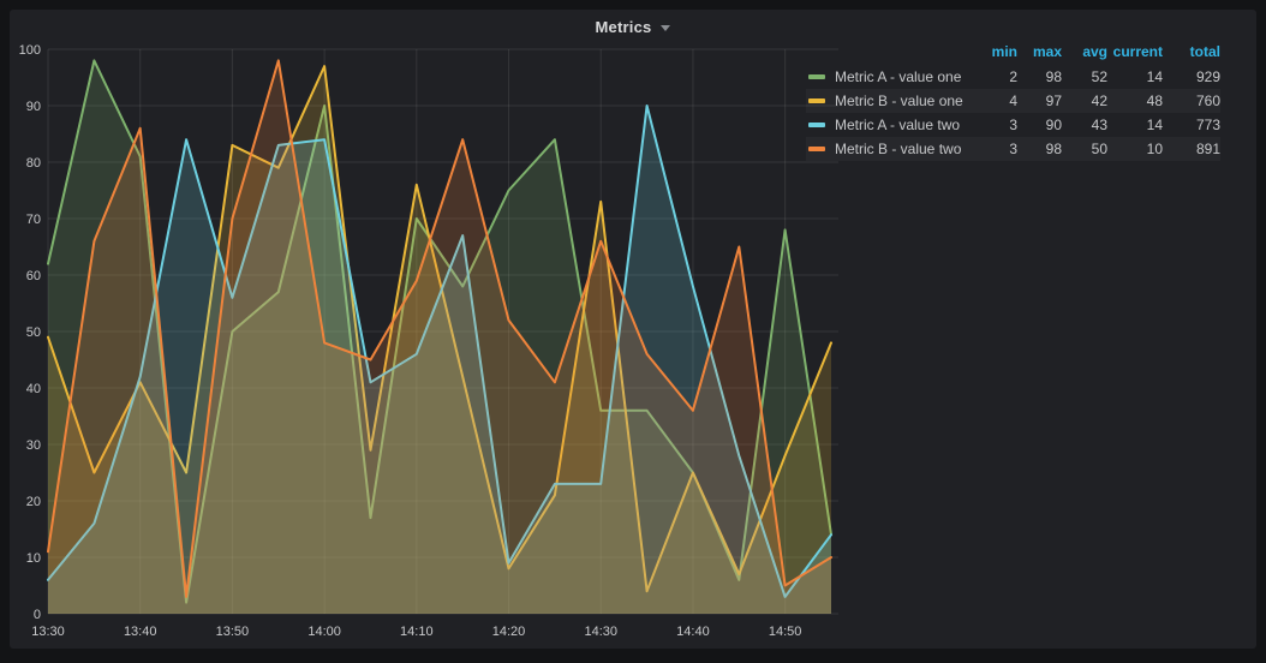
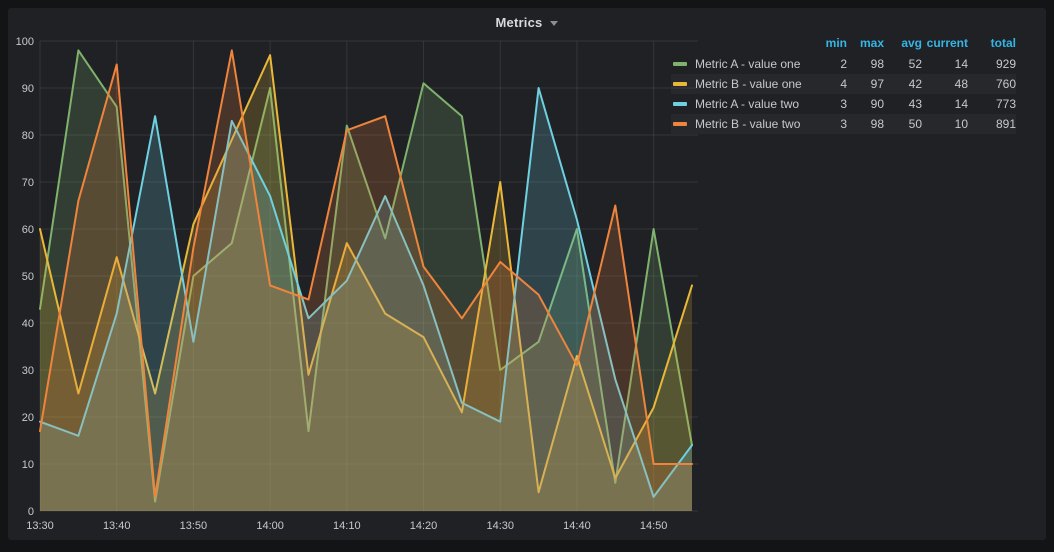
Metric A - value one/13:30: 62 -> 43
Metric B - value one/13:30: 49 -> 60
Metric A - value two/13:30: 6 -> 19
Metric B - value two/13:30: 11 -> 17
Metric A - value one/13:40: 81 -> 86
Metric B - value one/13:40: 41 -> 54
Metric B - value two/13:40: 86 -> 95
Metric B - value one/13:50: 83 -> 61
Metric A - value two/13:50: 56 -> 36
Metric B - value two/13:50: 70 -> 56
Metric A - value two/14:00: 84 -> 67
Metric A - value one/14:10: 70 -> 82
Metric B - value one/14:10: 76 -> 57
Metric A - value two/14:10: 46 -> 49
Metric B - value two/14:10: 59 -> 81
Metric A - value one/14:20: 75 -> 91
Metric B - value one/14:20: 8 -> 37
Metric A - value two/14:20: 9 -> 48
Metric A - value one/14:30: 36 -> 30
Metric B - value one/14:30: 73 -> 70
Metric A - value two/14:30: 23 -> 19
Metric B - value two/14:30: 66 -> 53
Metric A - value one/14:40: 25 -> 60
Metric B - value one/14:40: 25 -> 33
Metric A - value two/14:40: 58 -> 62
Metric B - value two/14:40: 36 -> 31
Metric A - value one/14:50: 68 -> 60
Metric B - value one/14:50: 28 -> 22
Metric B - value two/14:50: 5 -> 10
